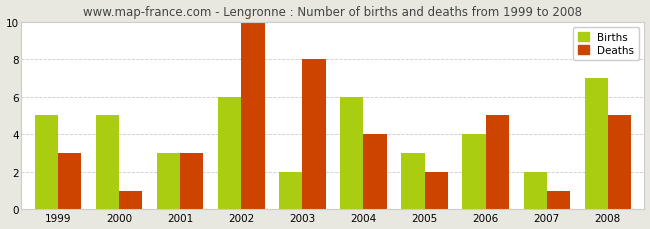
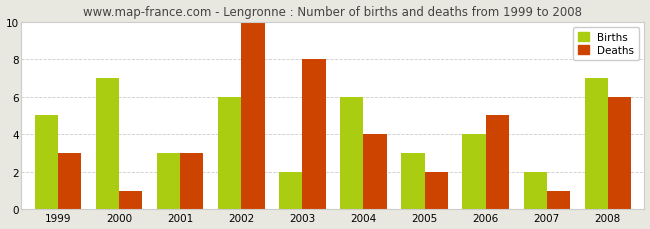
Births/2000: 5 -> 7
Deaths/2008: 5 -> 6
